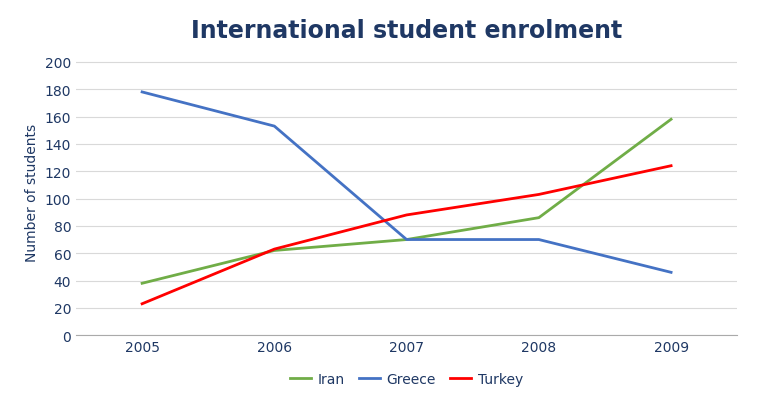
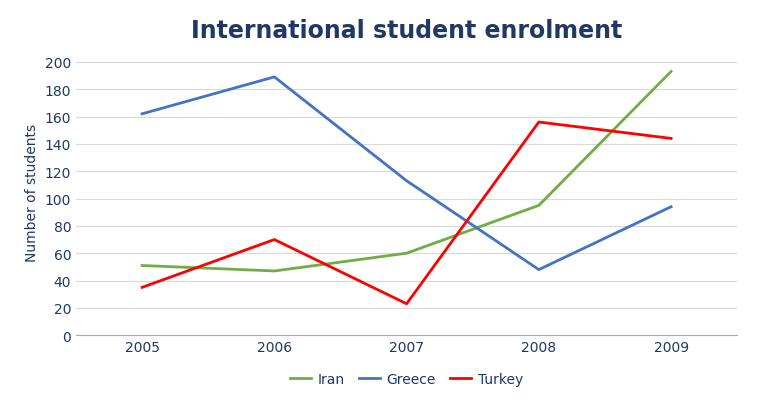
Iran/2005: 38 -> 51
Greece/2005: 178 -> 162
Turkey/2005: 23 -> 35
Iran/2006: 62 -> 47
Greece/2006: 153 -> 189
Turkey/2006: 63 -> 70
Iran/2007: 70 -> 60
Greece/2007: 70 -> 113
Turkey/2007: 88 -> 23
Iran/2008: 86 -> 95
Greece/2008: 70 -> 48
Turkey/2008: 103 -> 156
Iran/2009: 158 -> 193
Greece/2009: 46 -> 94
Turkey/2009: 124 -> 144
